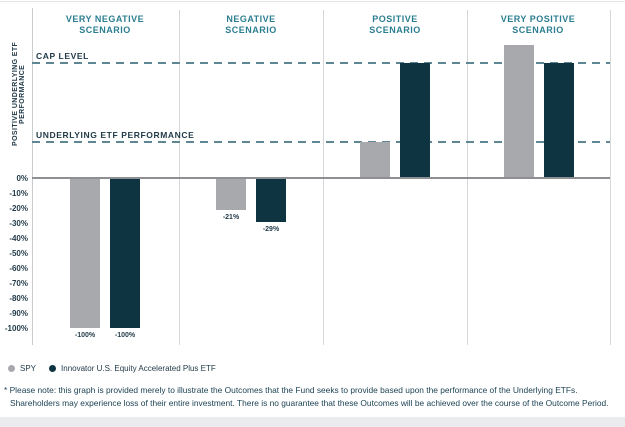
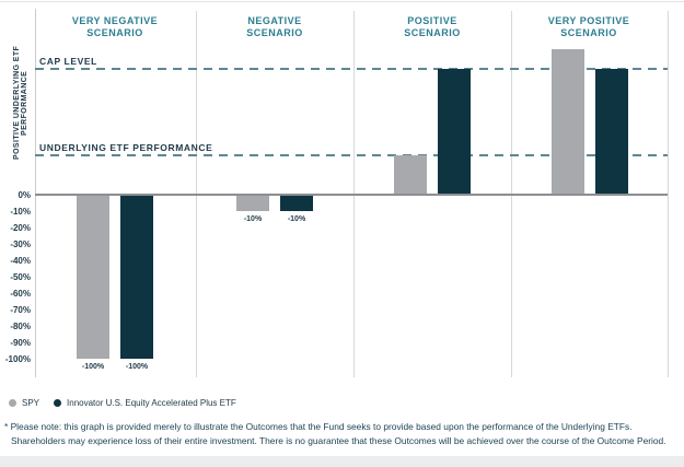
SPY/NEGATIVE SCENARIO: -21% -> -10%
Innovator U.S. Equity Accelerated Plus ETF/NEGATIVE SCENARIO: -29% -> -10%
